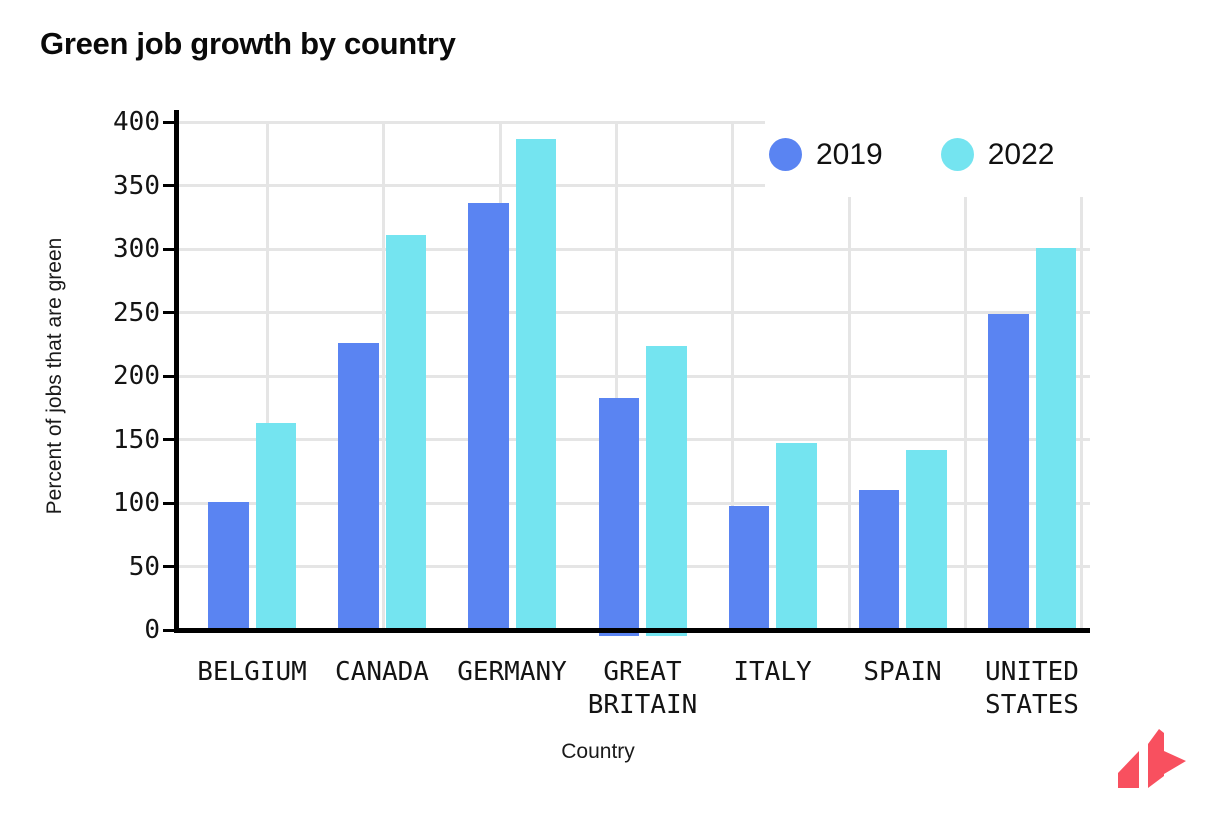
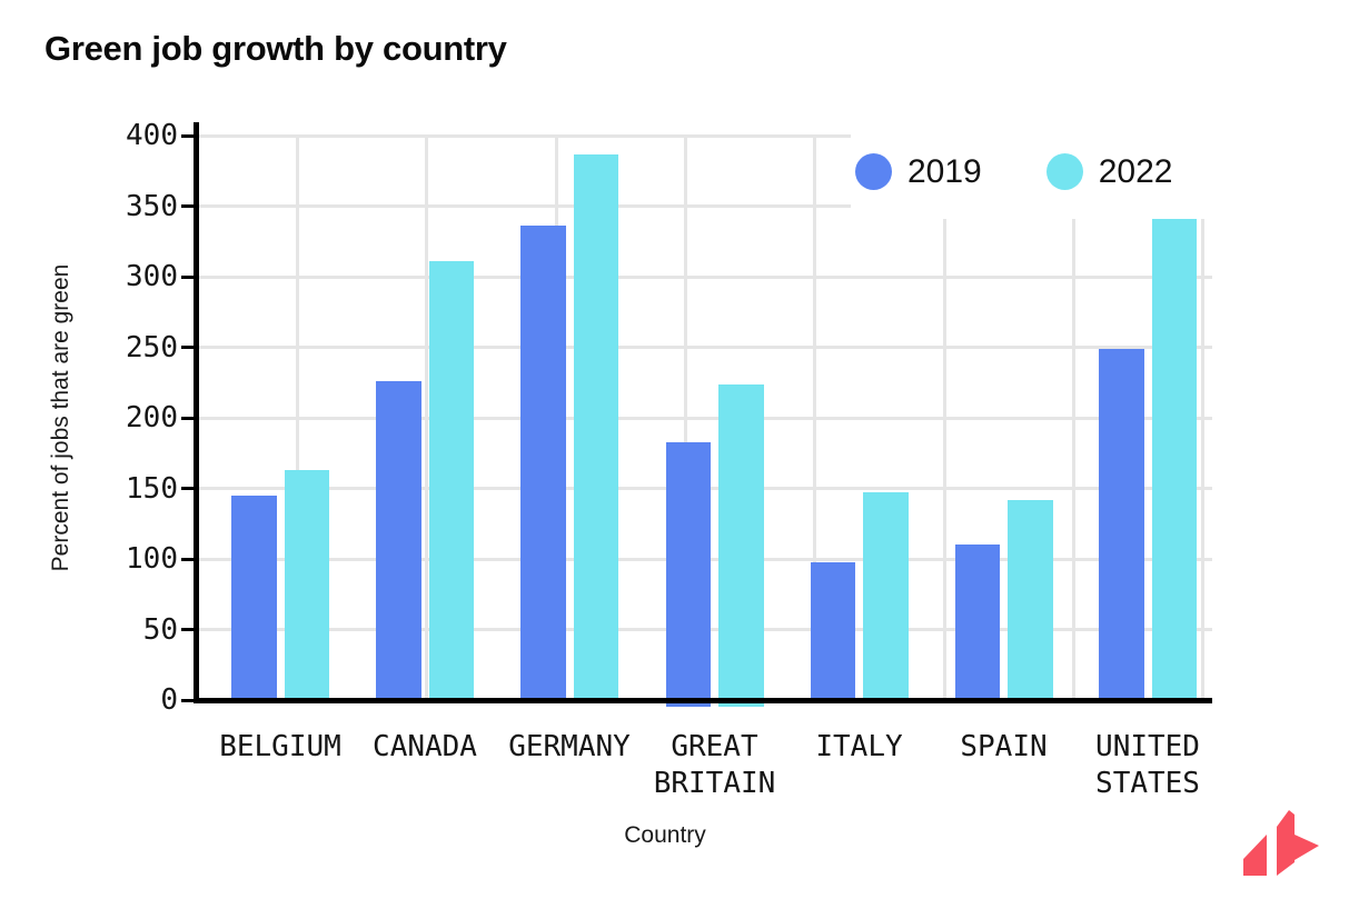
2019/BELGIUM: 101 -> 145
2022/UNITED STATES: 301 -> 342
